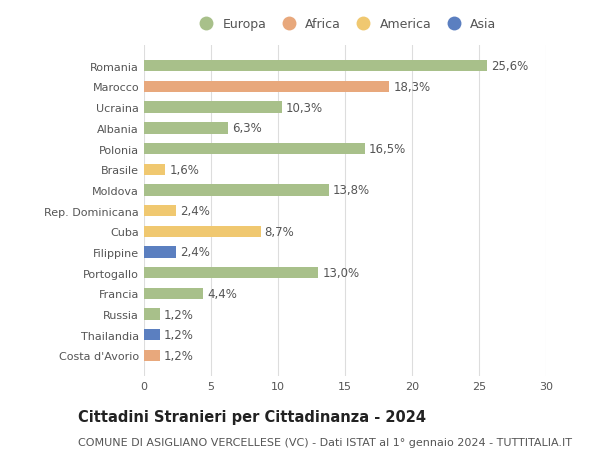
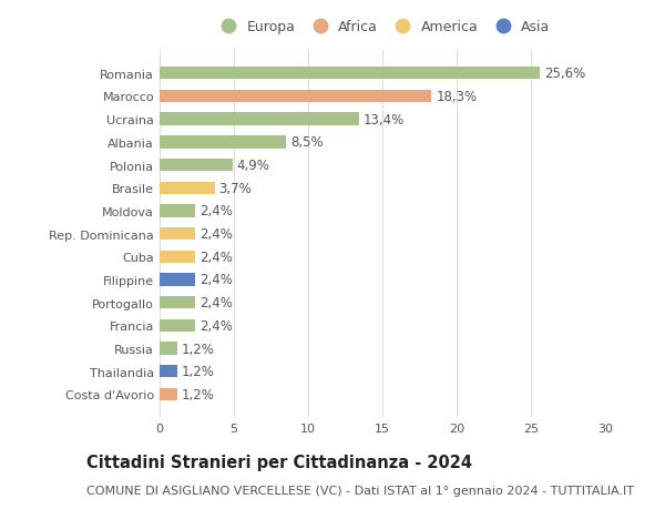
Ucraina: 10,3% -> 13,4%
Albania: 6,3% -> 8,5%
Polonia: 16,5% -> 4,9%
Brasile: 1,6% -> 3,7%
Moldova: 13,8% -> 2,4%
Cuba: 8,7% -> 2,4%
Portogallo: 13,0% -> 2,4%
Francia: 4,4% -> 2,4%
